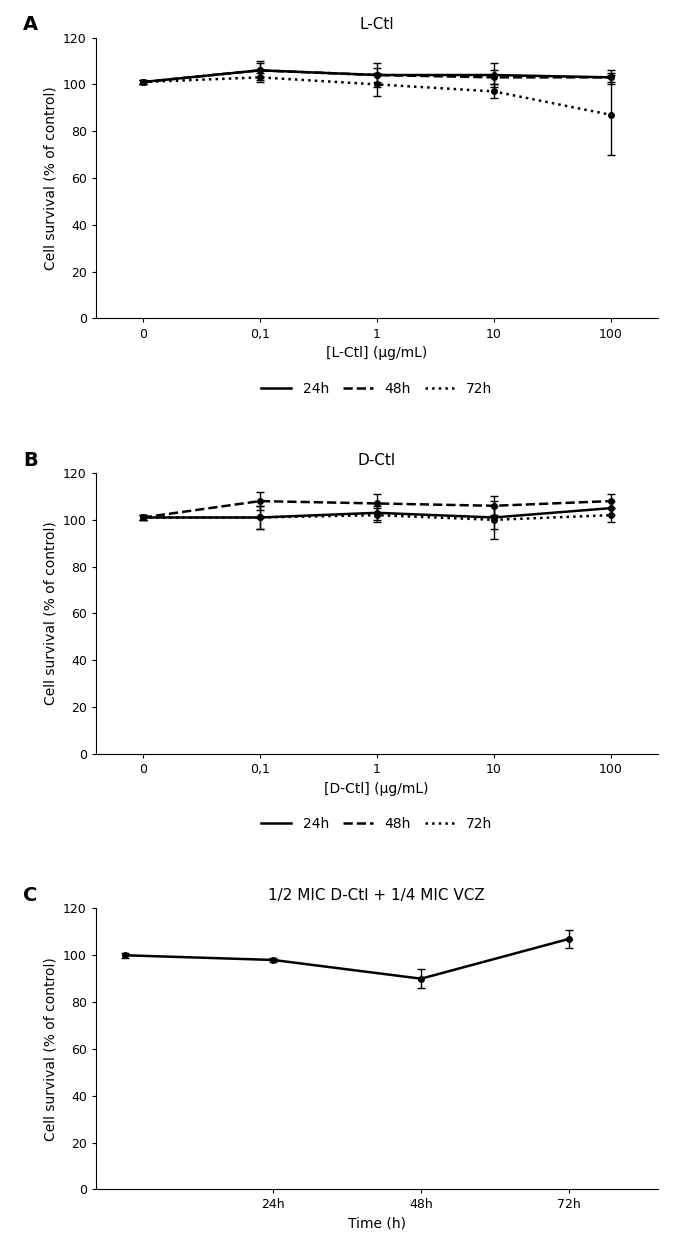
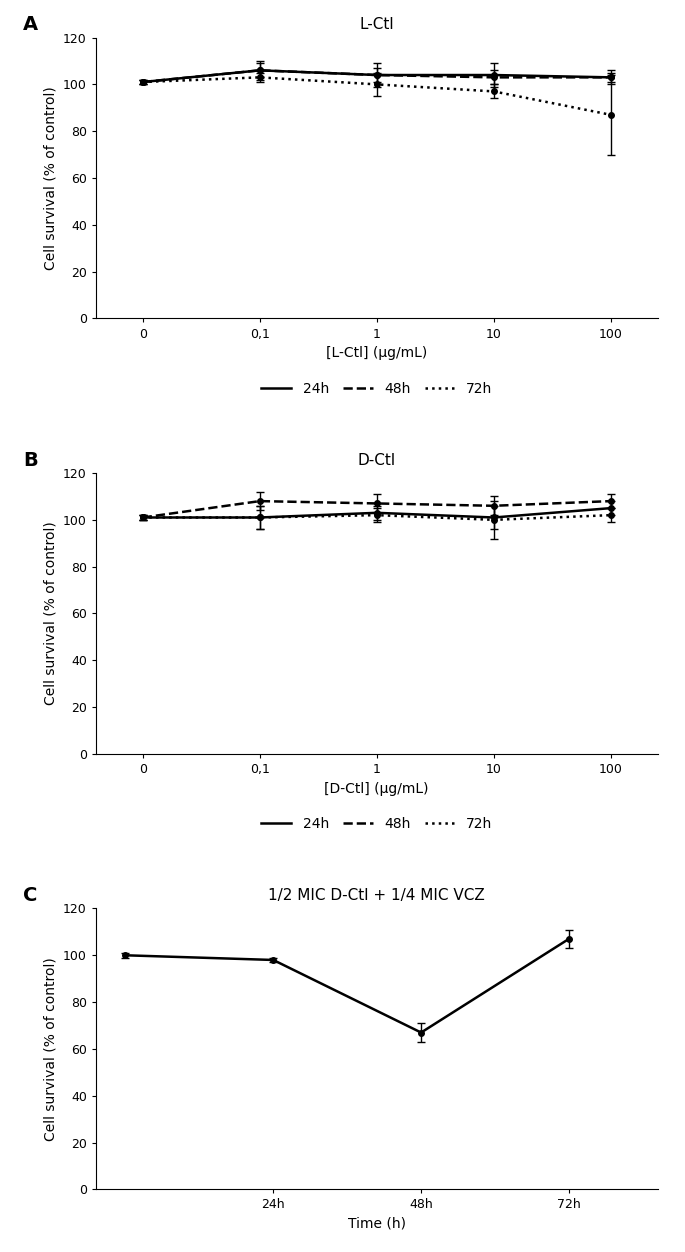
1/2 MIC D-Ctl + 1/4 MIC VCZ/48h: 90 -> 67
